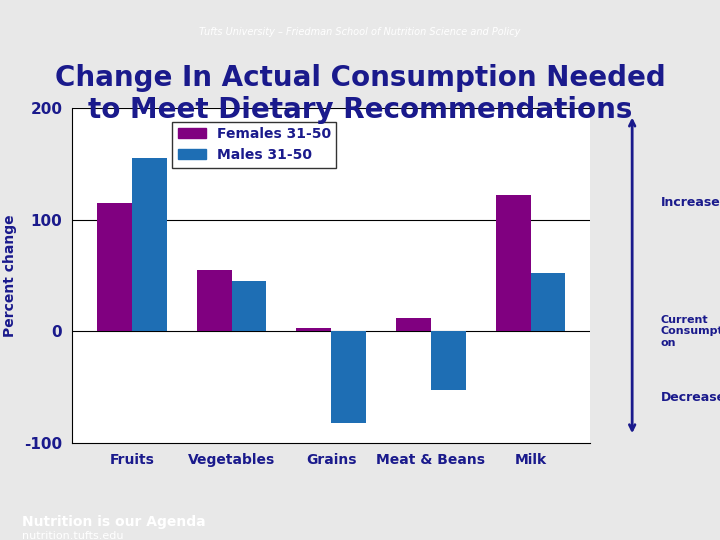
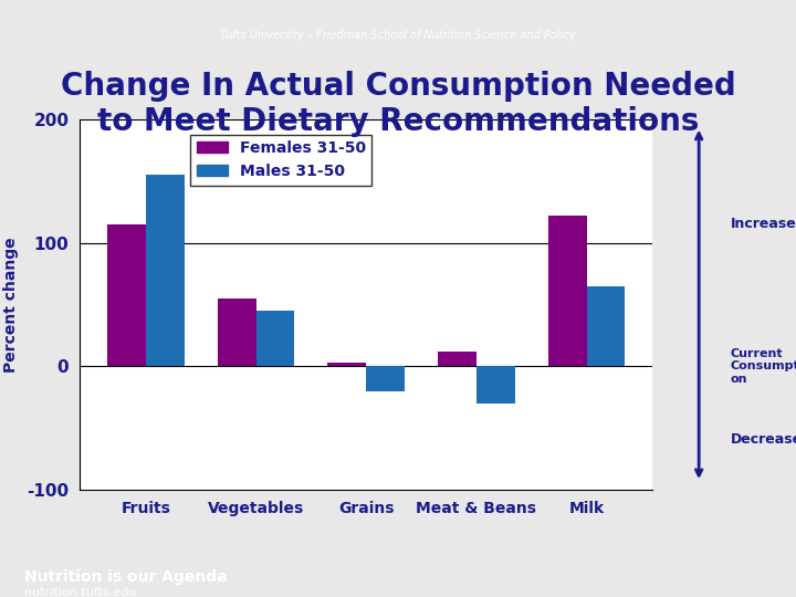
Males 31-50/Grains: -82 -> -20
Males 31-50/Meat & Beans: -53 -> -30
Males 31-50/Milk: 52 -> 65
